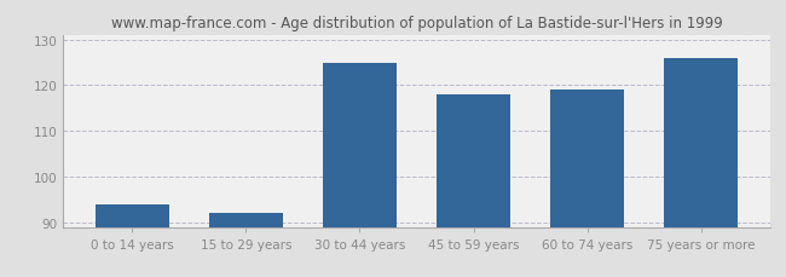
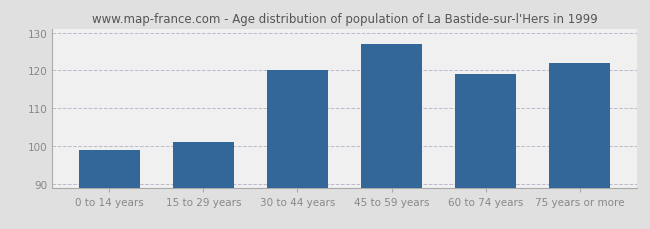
0 to 14 years: 94 -> 99
15 to 29 years: 92 -> 101
30 to 44 years: 125 -> 120
45 to 59 years: 118 -> 127
75 years or more: 126 -> 122
